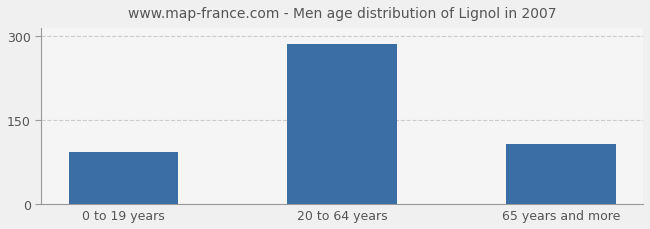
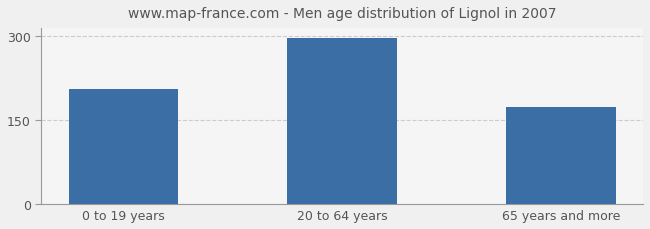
0 to 19 years: 93 -> 206
20 to 64 years: 287 -> 298
65 years and more: 108 -> 174
